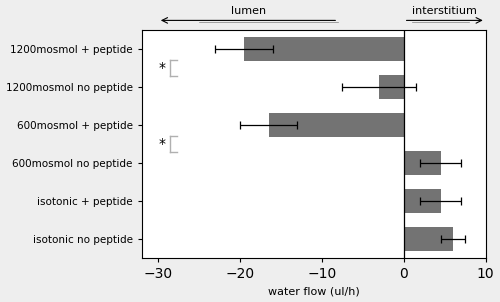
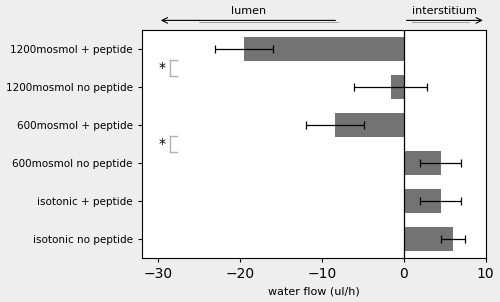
1200mosmol no peptide: -3.0 -> -1.6
600mosmol + peptide: -16.5 -> -8.4
